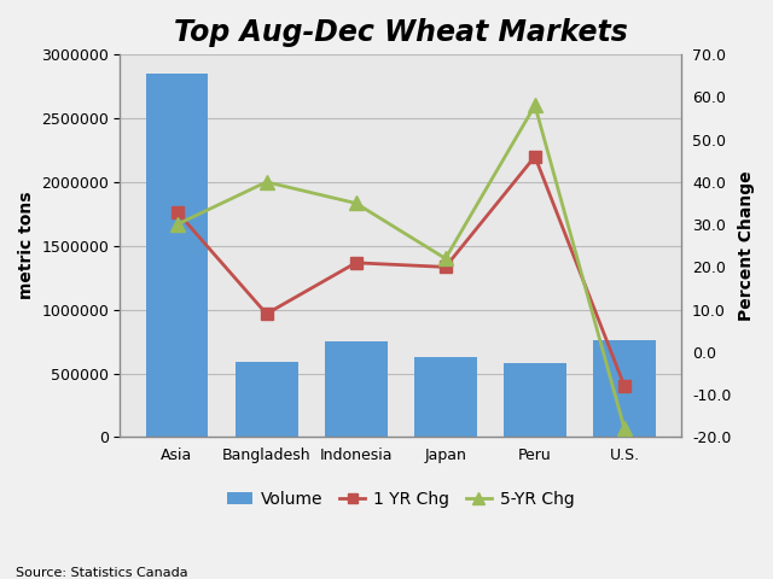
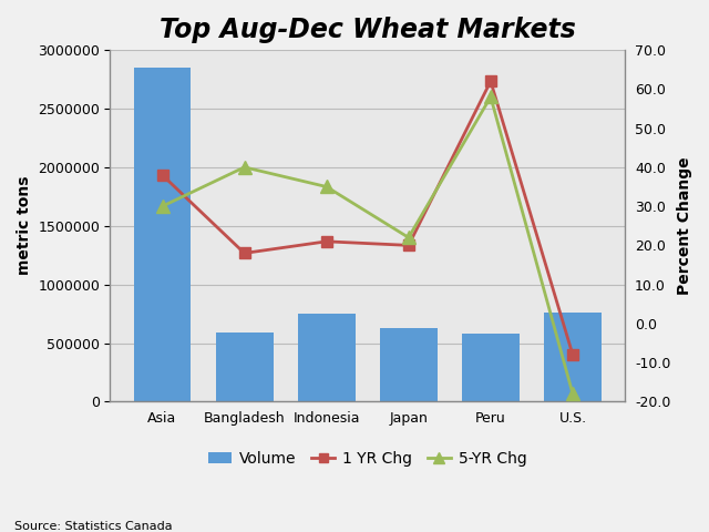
1 YR Chg/Asia: 33 -> 38
1 YR Chg/Bangladesh: 9 -> 18
1 YR Chg/Peru: 46 -> 62
